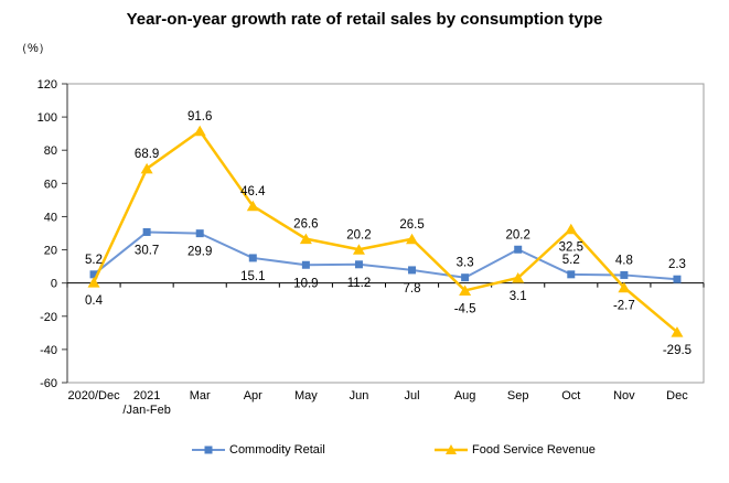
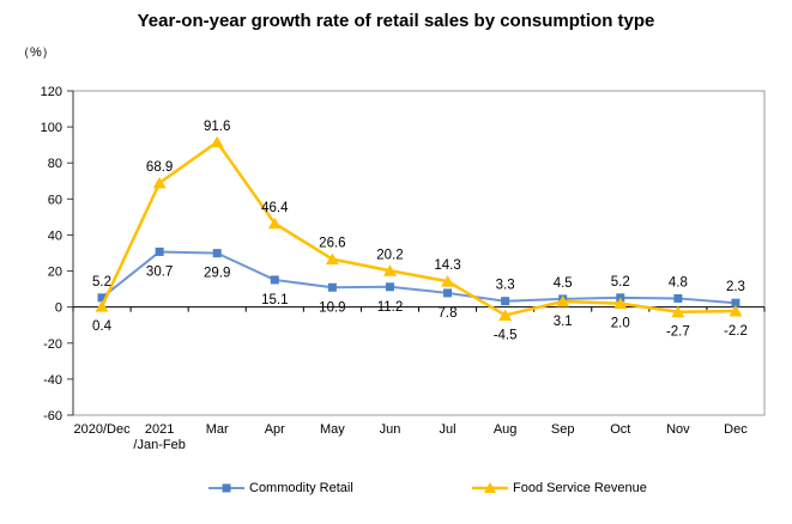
Food Service Revenue/Jul: 26.5 -> 14.3
Commodity Retail/Sep: 20.2 -> 4.5
Food Service Revenue/Oct: 32.5 -> 2.0
Food Service Revenue/Dec: -29.5 -> -2.2
